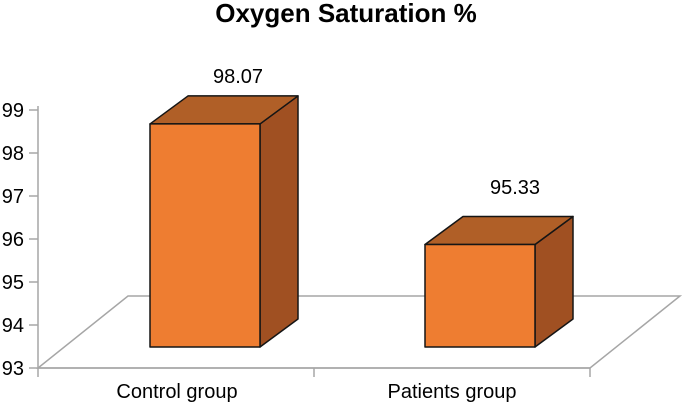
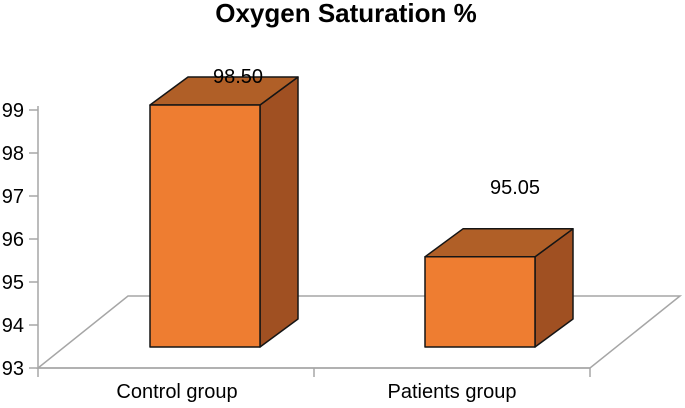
Control group: 98.07 -> 98.50
Patients group: 95.33 -> 95.05
